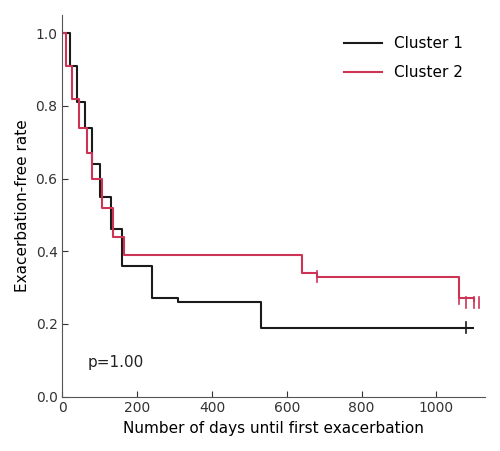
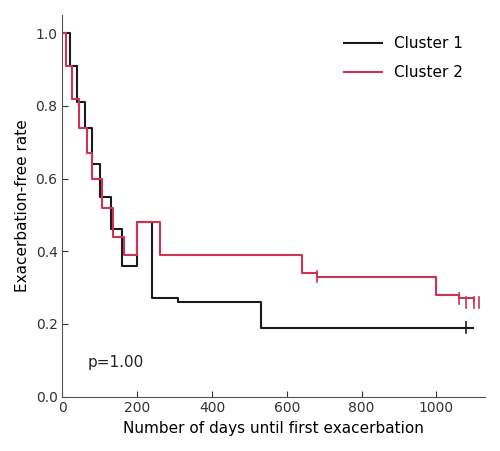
Cluster 1/200: 0.36 -> 0.48
Cluster 2/200: 0.39 -> 0.48
Cluster 2/1000: 0.33 -> 0.28
